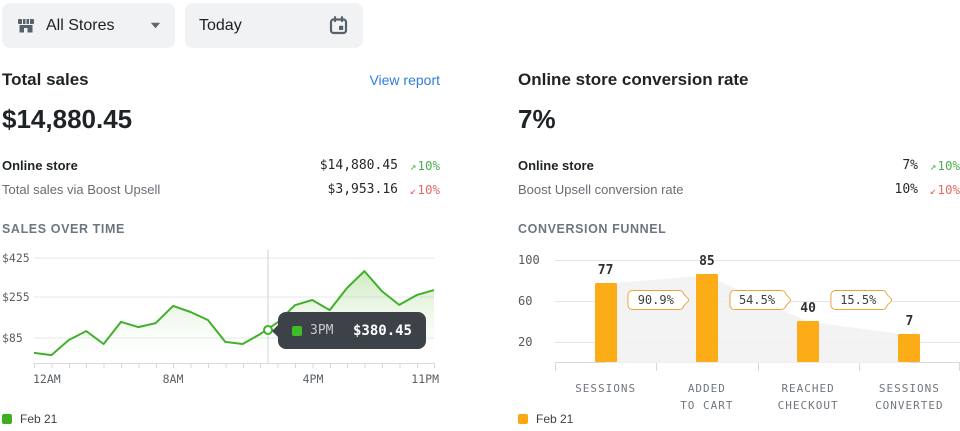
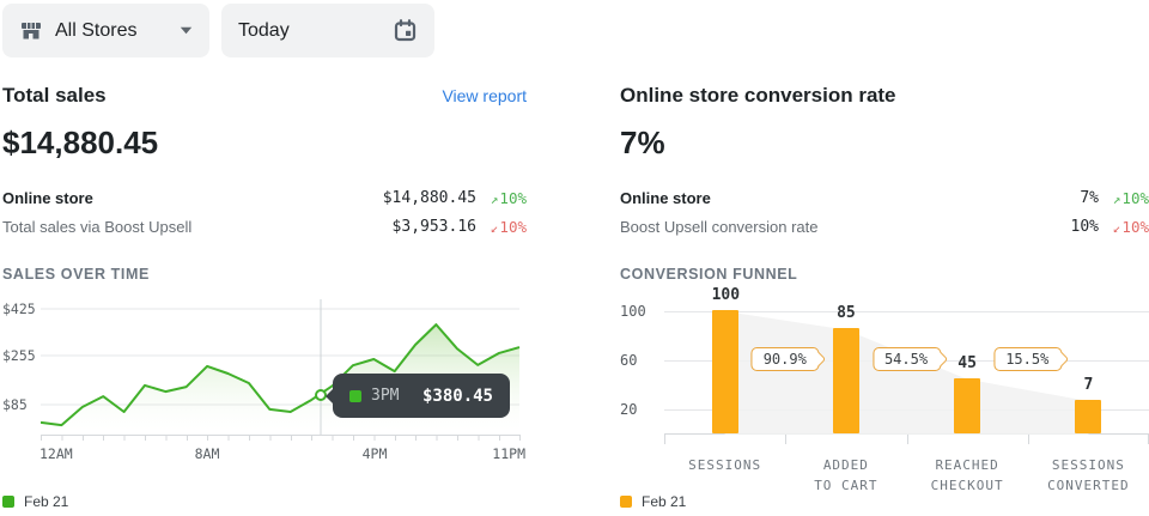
CONVERSION FUNNEL/SESSIONS: 77 -> 100
CONVERSION FUNNEL/REACHED CHECKOUT: 40 -> 45
